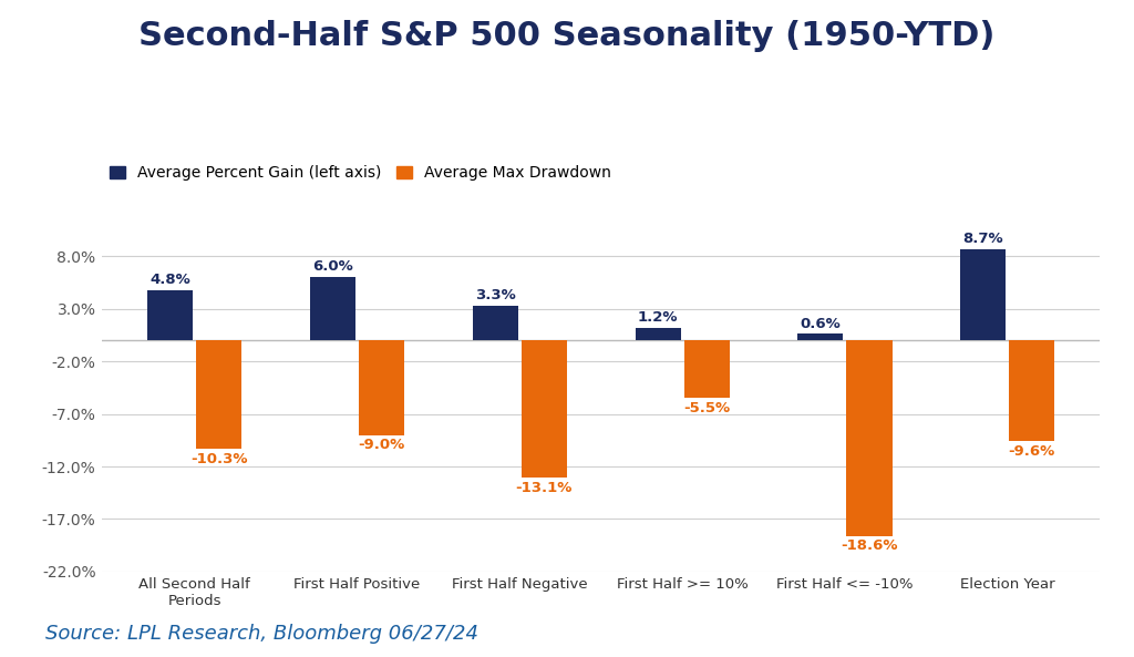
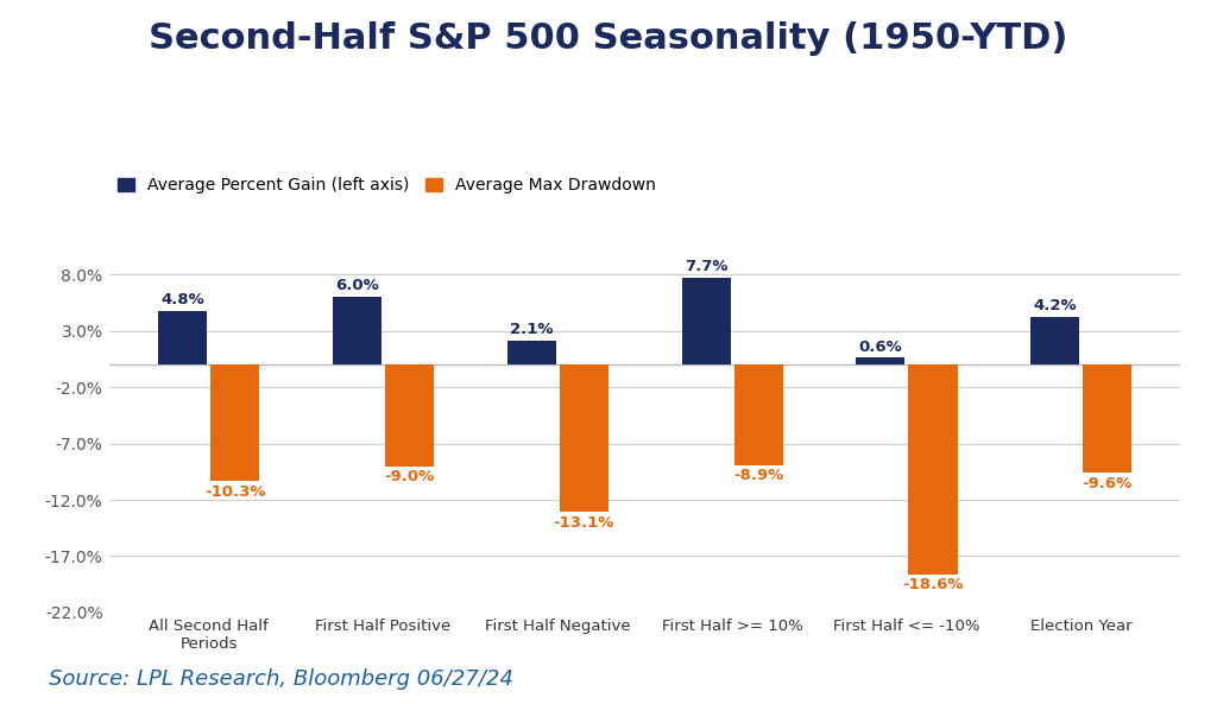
Average Percent Gain (left axis)/First Half Negative: 3.3% -> 2.1%
Average Percent Gain (left axis)/First Half >= 10%: 1.2% -> 7.7%
Average Max Drawdown/First Half >= 10%: -5.5% -> -8.9%
Average Percent Gain (left axis)/Election Year: 8.7% -> 4.2%
